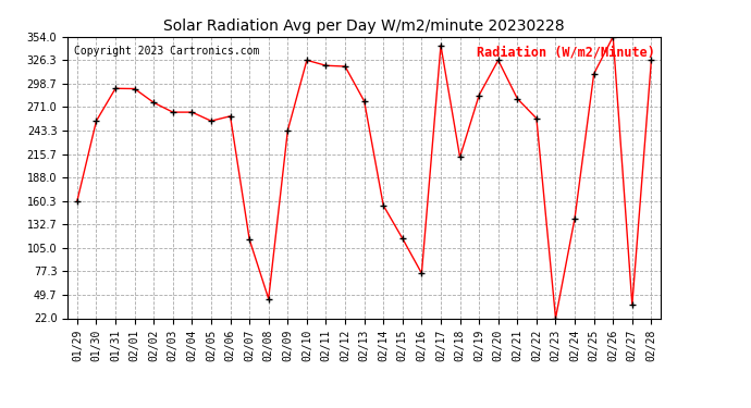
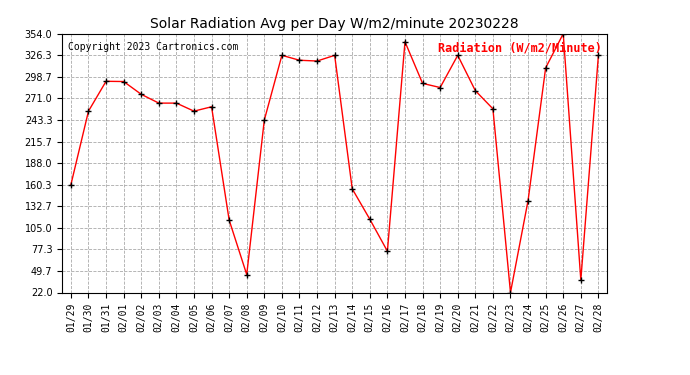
02/13: 278 -> 326
02/18: 212 -> 290
